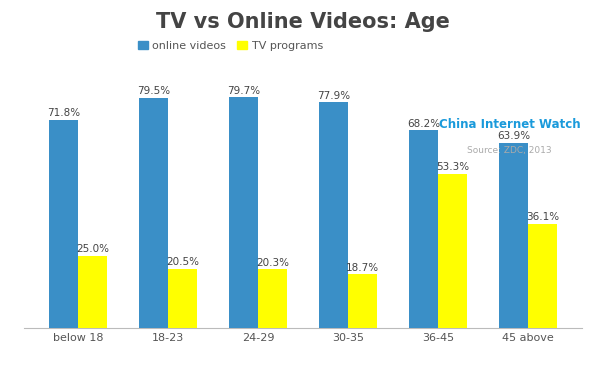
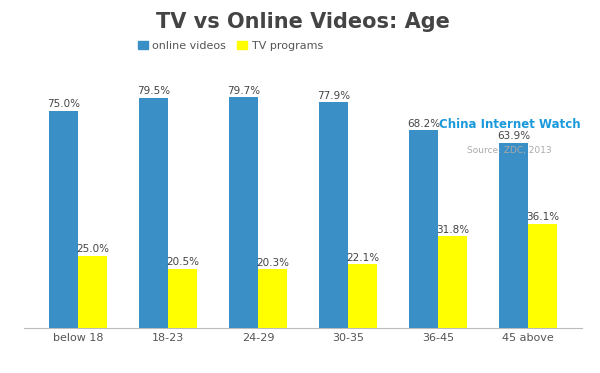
online videos/below 18: 71.8% -> 75.0%
TV programs/30-35: 18.7% -> 22.1%
TV programs/36-45: 53.3% -> 31.8%
